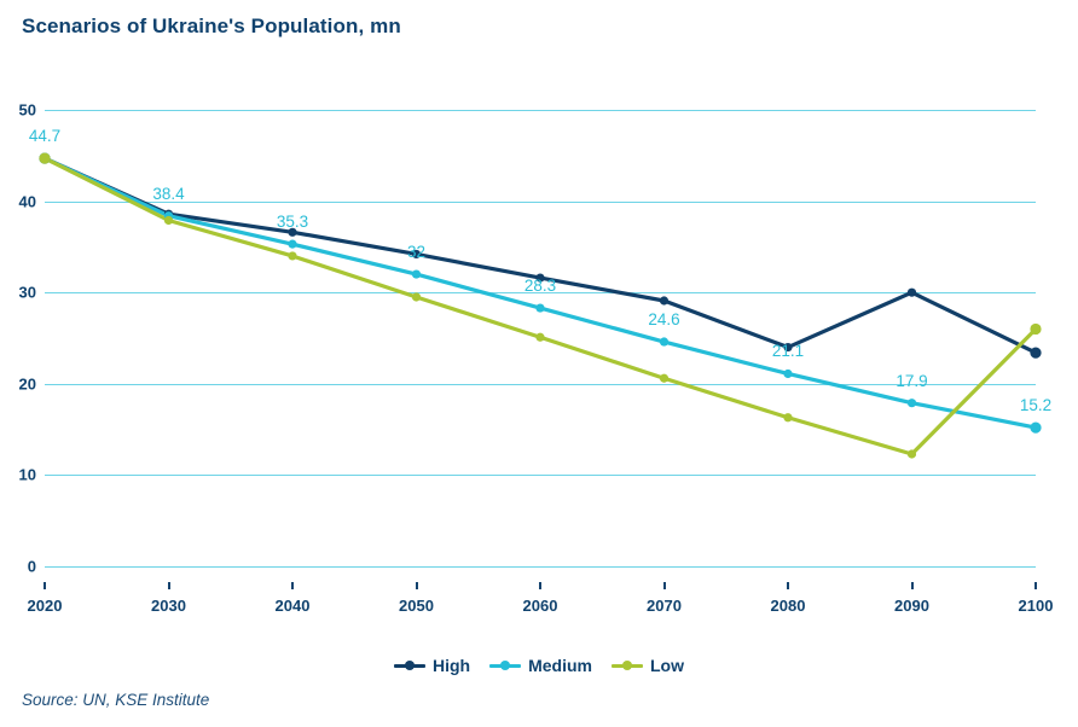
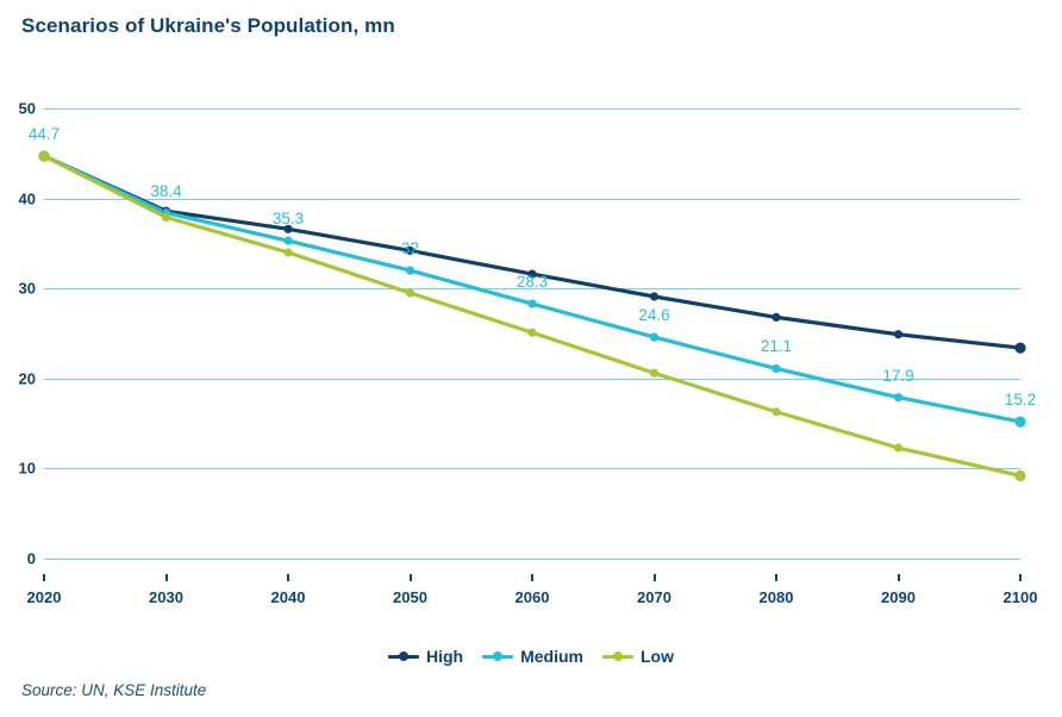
High/2080: 24 -> 27
High/2090: 30 -> 25
Low/2100: 26 -> 9
